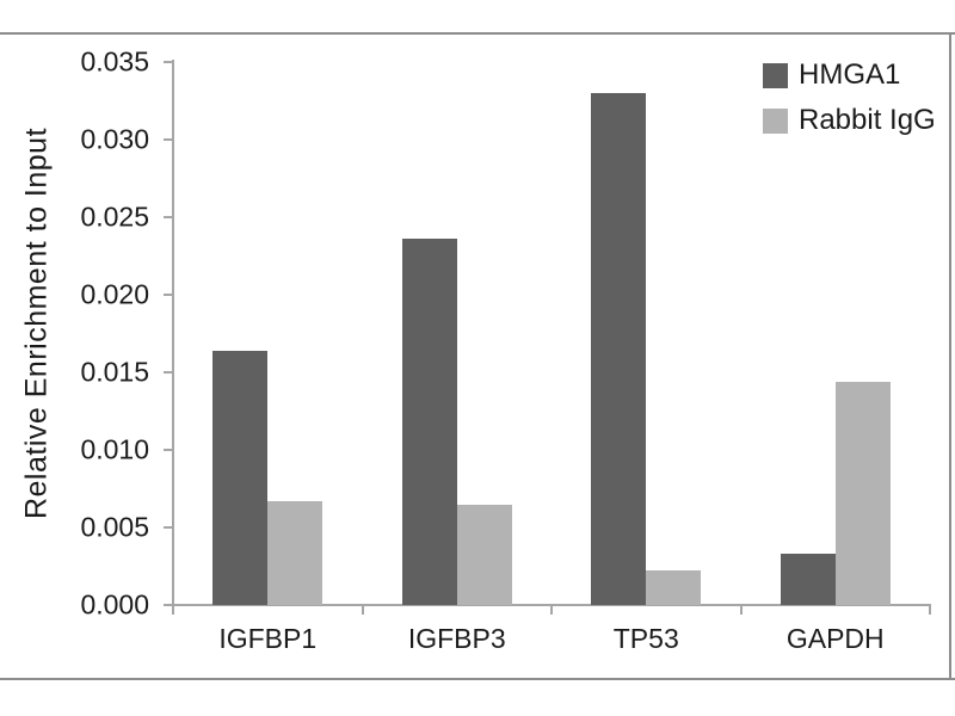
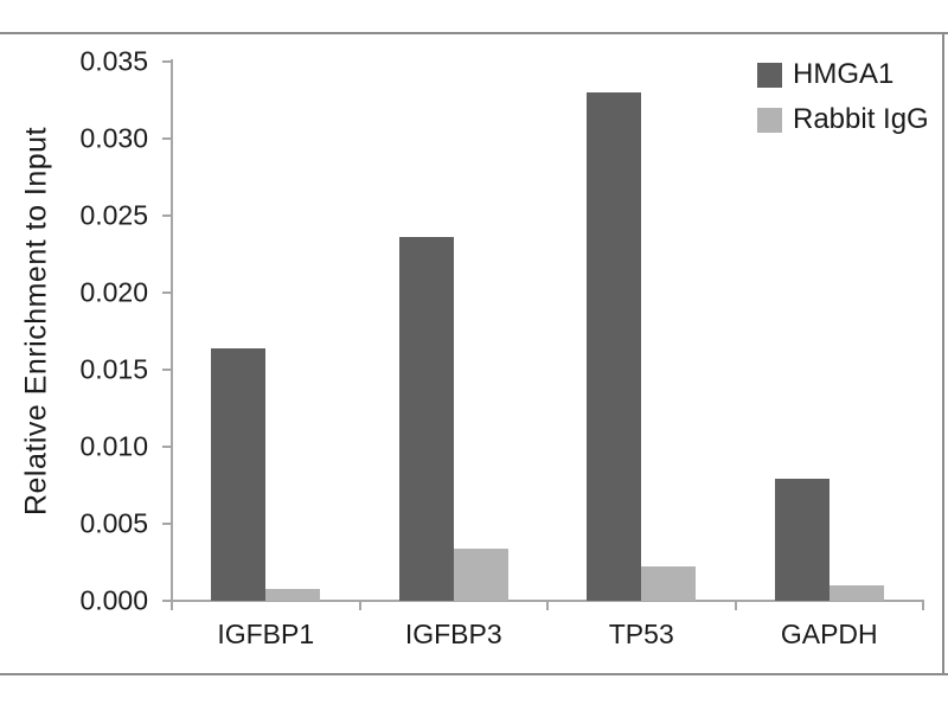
Rabbit IgG/IGFBP1: 0.0067 -> 0.0008
Rabbit IgG/IGFBP3: 0.0065 -> 0.0034
HMGA1/GAPDH: 0.0033 -> 0.0079
Rabbit IgG/GAPDH: 0.0144 -> 0.0010
